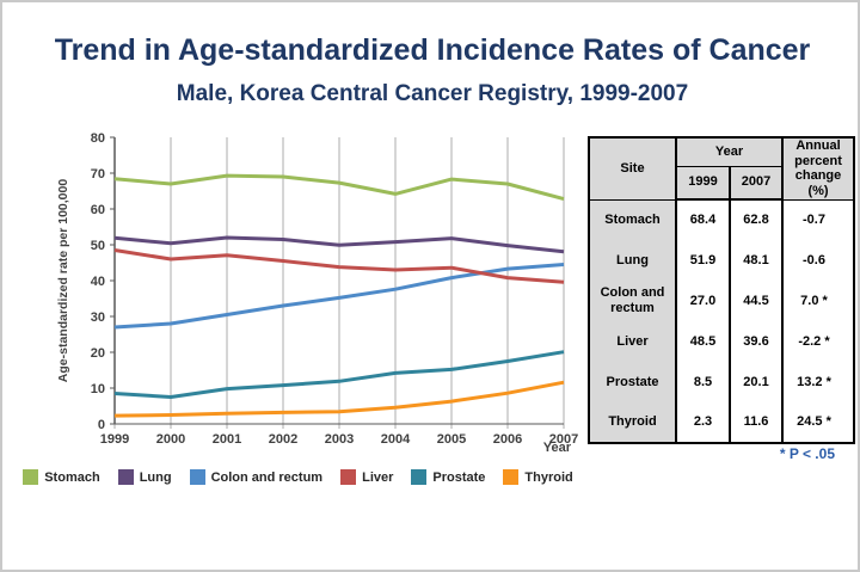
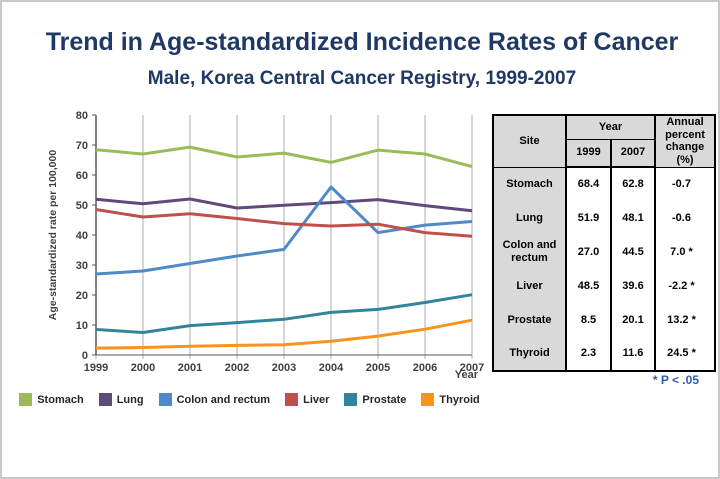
Stomach/2002: 69 -> 66
Lung/2002: 52 -> 49
Colon and rectum/2004: 38 -> 56
